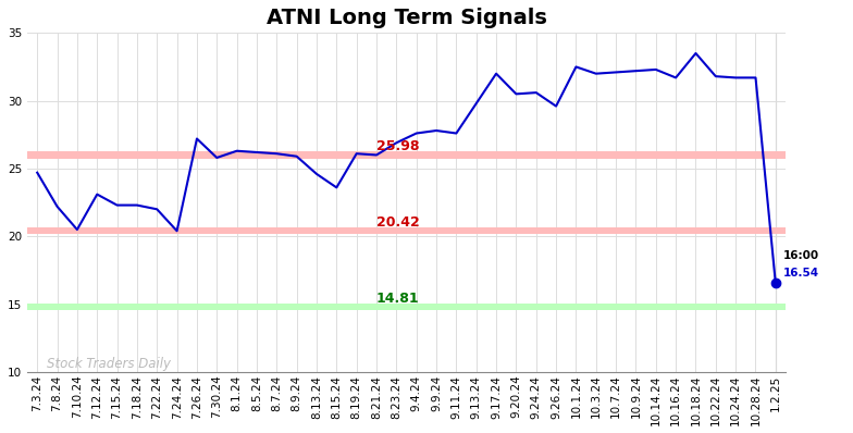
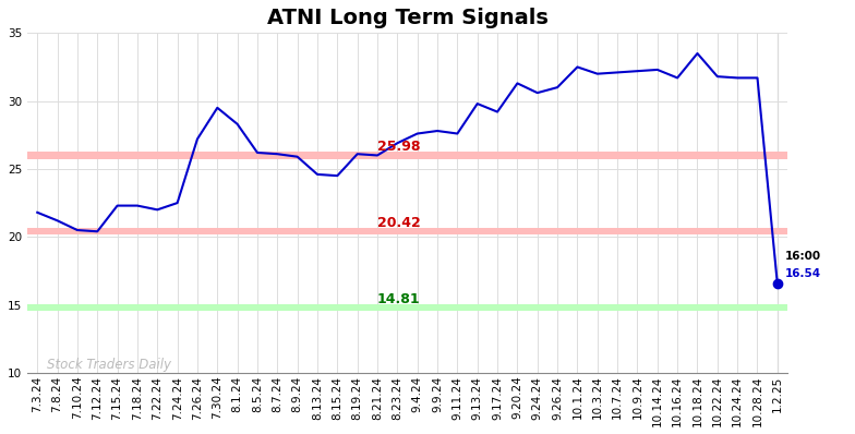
7.3.24: 24.7 -> 21.8
7.8.24: 22.2 -> 21.2
7.12.24: 23.1 -> 20.4
7.24.24: 20.4 -> 22.5
7.30.24: 25.8 -> 29.5
8.1.24: 26.3 -> 28.3
8.15.24: 23.6 -> 24.5
9.17.24: 32.0 -> 29.2
9.20.24: 30.5 -> 31.3
9.26.24: 29.6 -> 31.0
